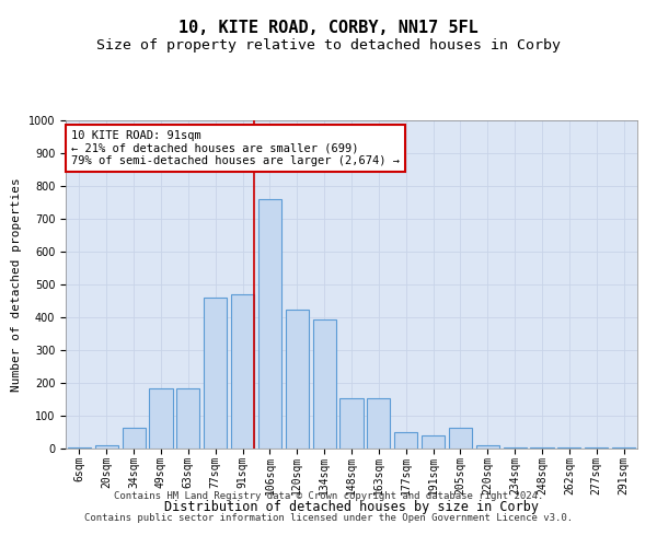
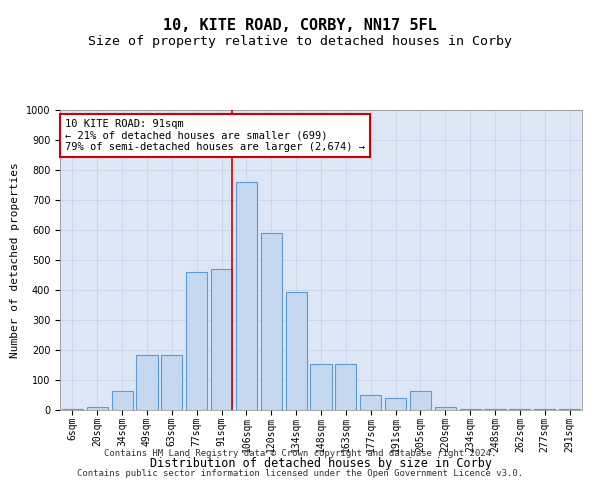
120sqm: 425 -> 590
